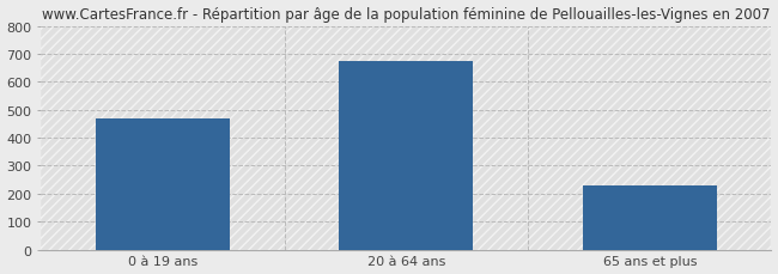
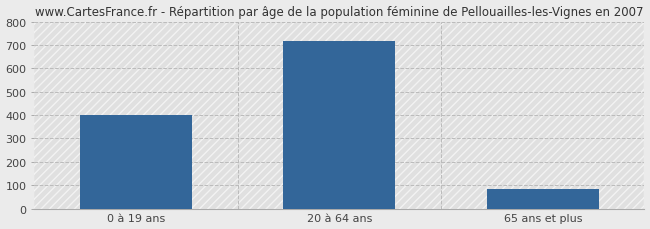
0 à 19 ans: 470 -> 401
20 à 64 ans: 675 -> 716
65 ans et plus: 230 -> 82
